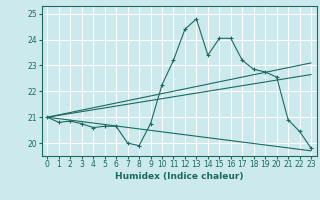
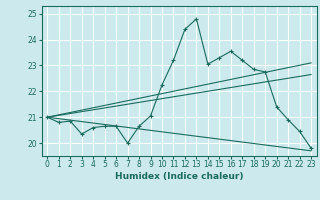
3: 20.75 -> 20.35
8: 19.90 -> 20.65
9: 20.75 -> 21.05
14: 23.40 -> 23.05
15: 24.05 -> 23.30
16: 24.05 -> 23.55
20: 22.55 -> 21.40
